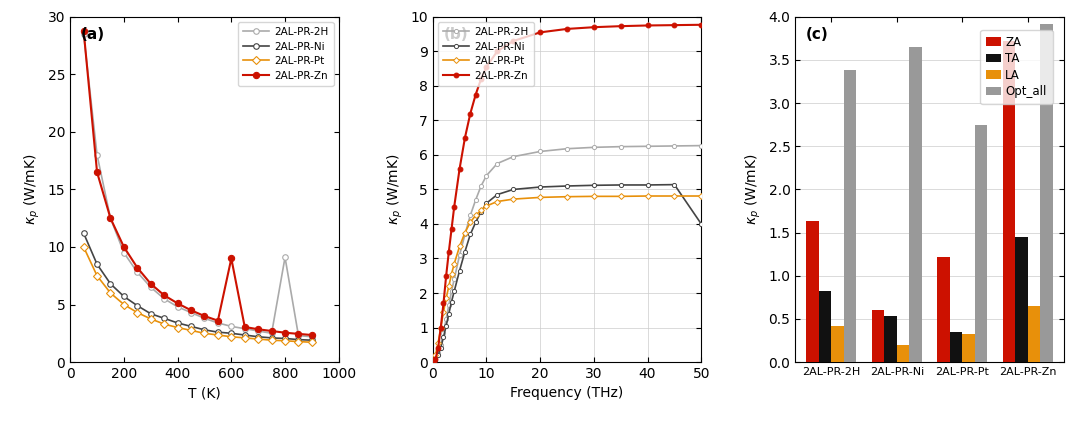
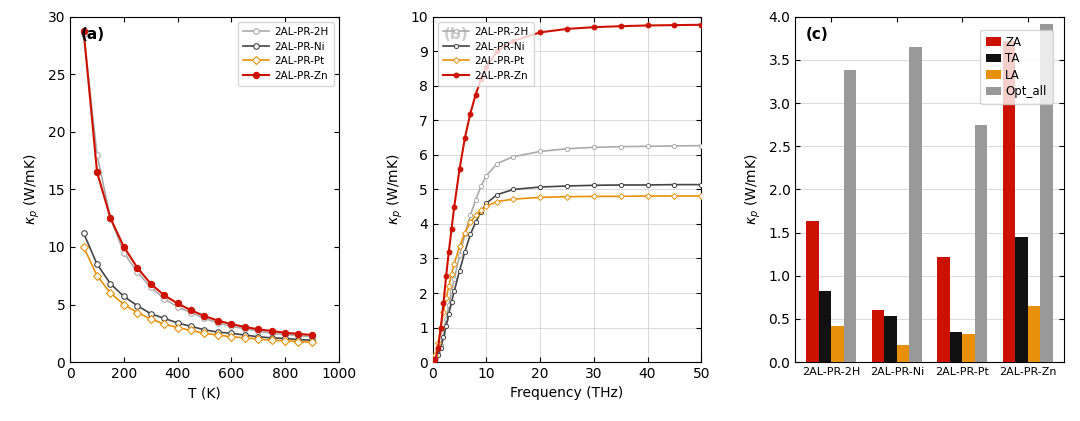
2AL-PR-Zn/600: 9.0 -> 3.3
2AL-PR-2H/800: 9.1 -> 2.4
2AL-PR-Ni/50: 4.00 -> 5.14
